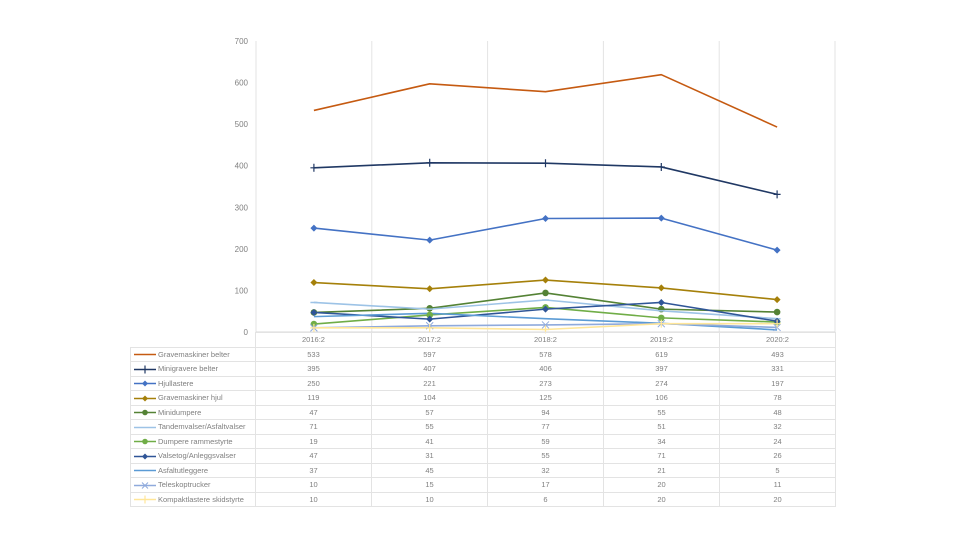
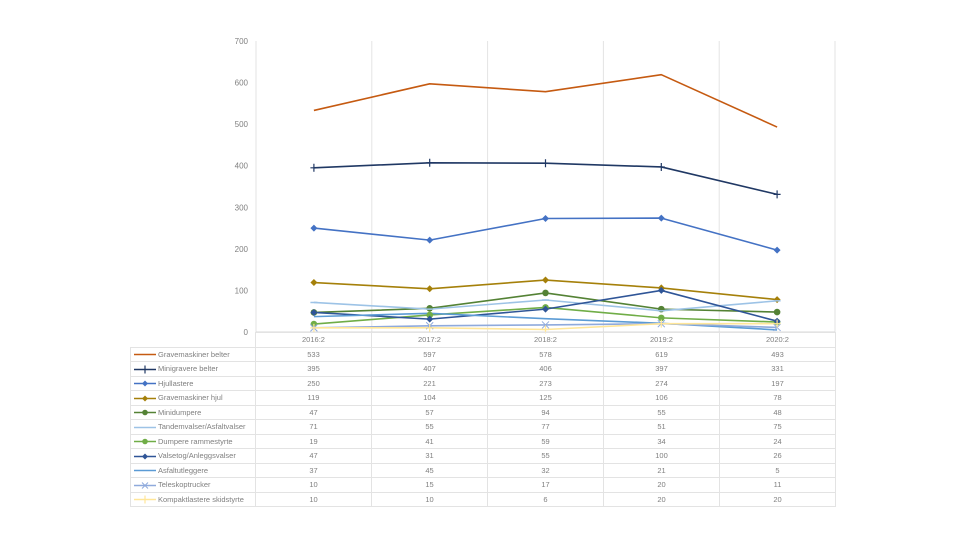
Valsetog/Anleggsvalser/2019:2: 71 -> 100
Tandemvalser/Asfaltvalser/2020:2: 32 -> 75
